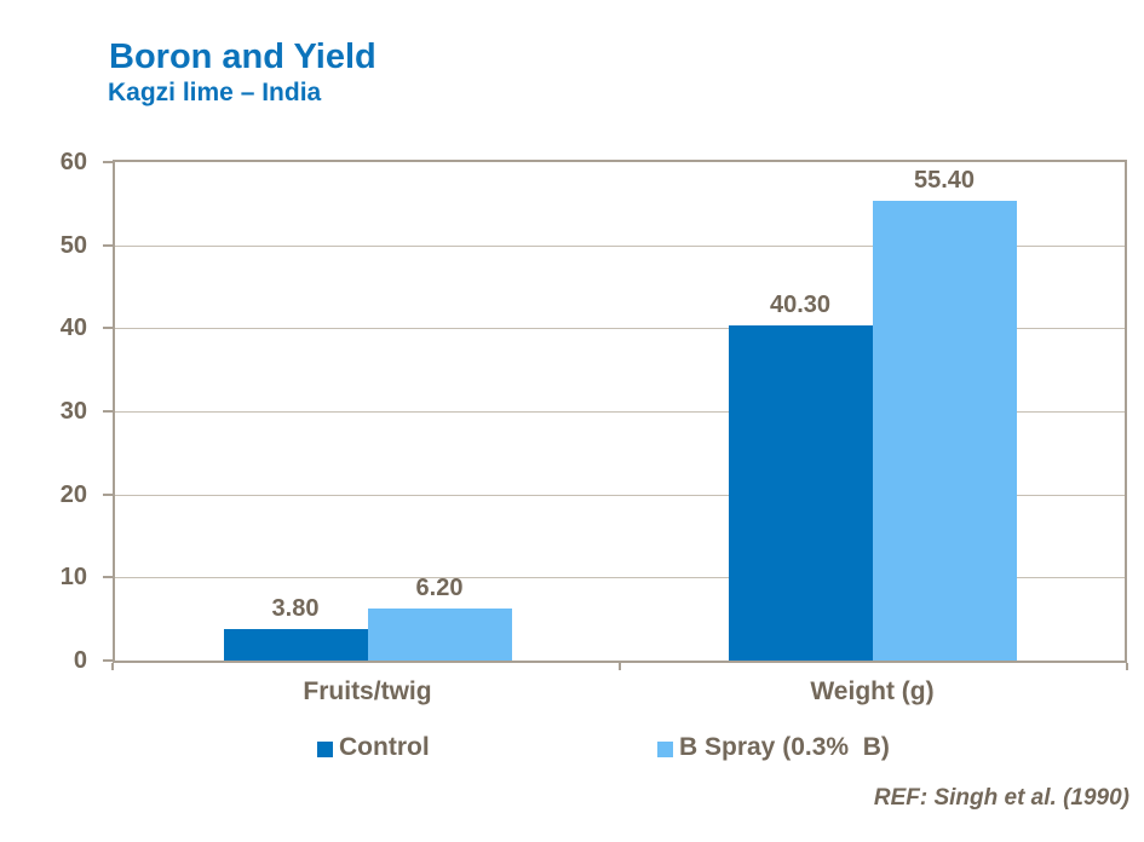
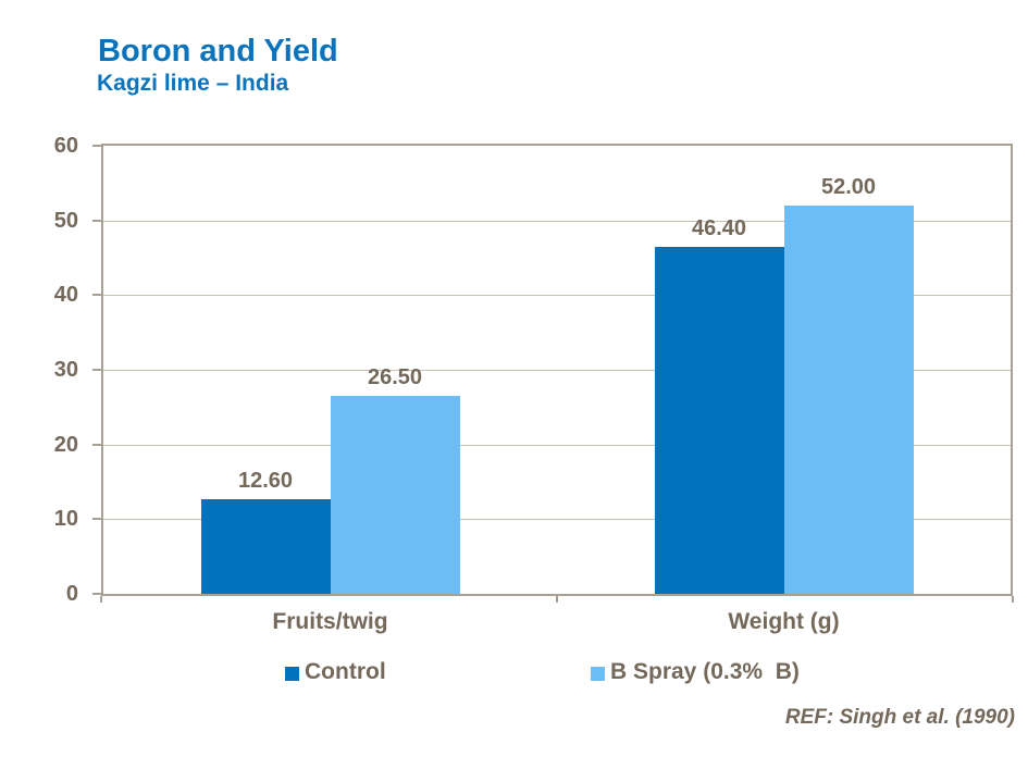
Control/Fruits/twig: 3.80 -> 12.60
B Spray (0.3% B)/Fruits/twig: 6.20 -> 26.50
Control/Weight (g): 40.30 -> 46.40
B Spray (0.3% B)/Weight (g): 55.40 -> 52.00
